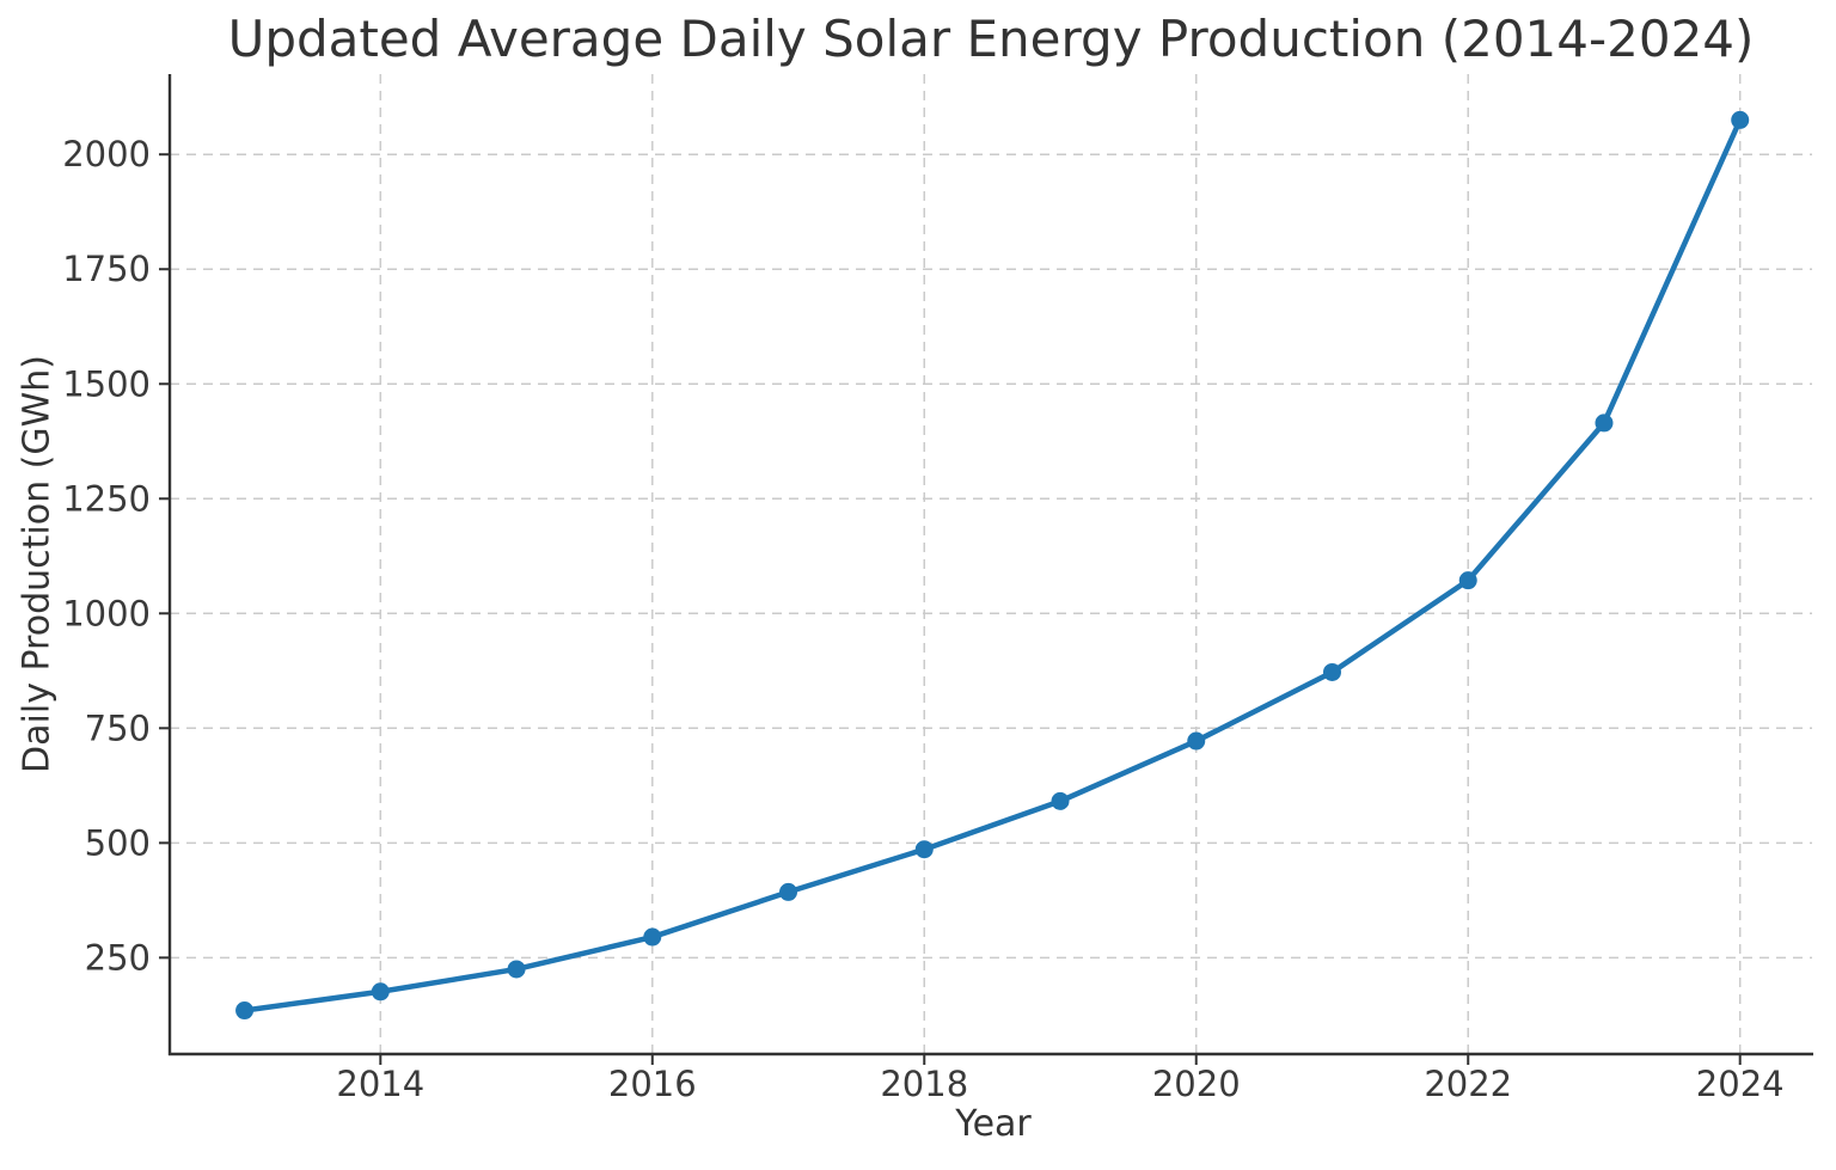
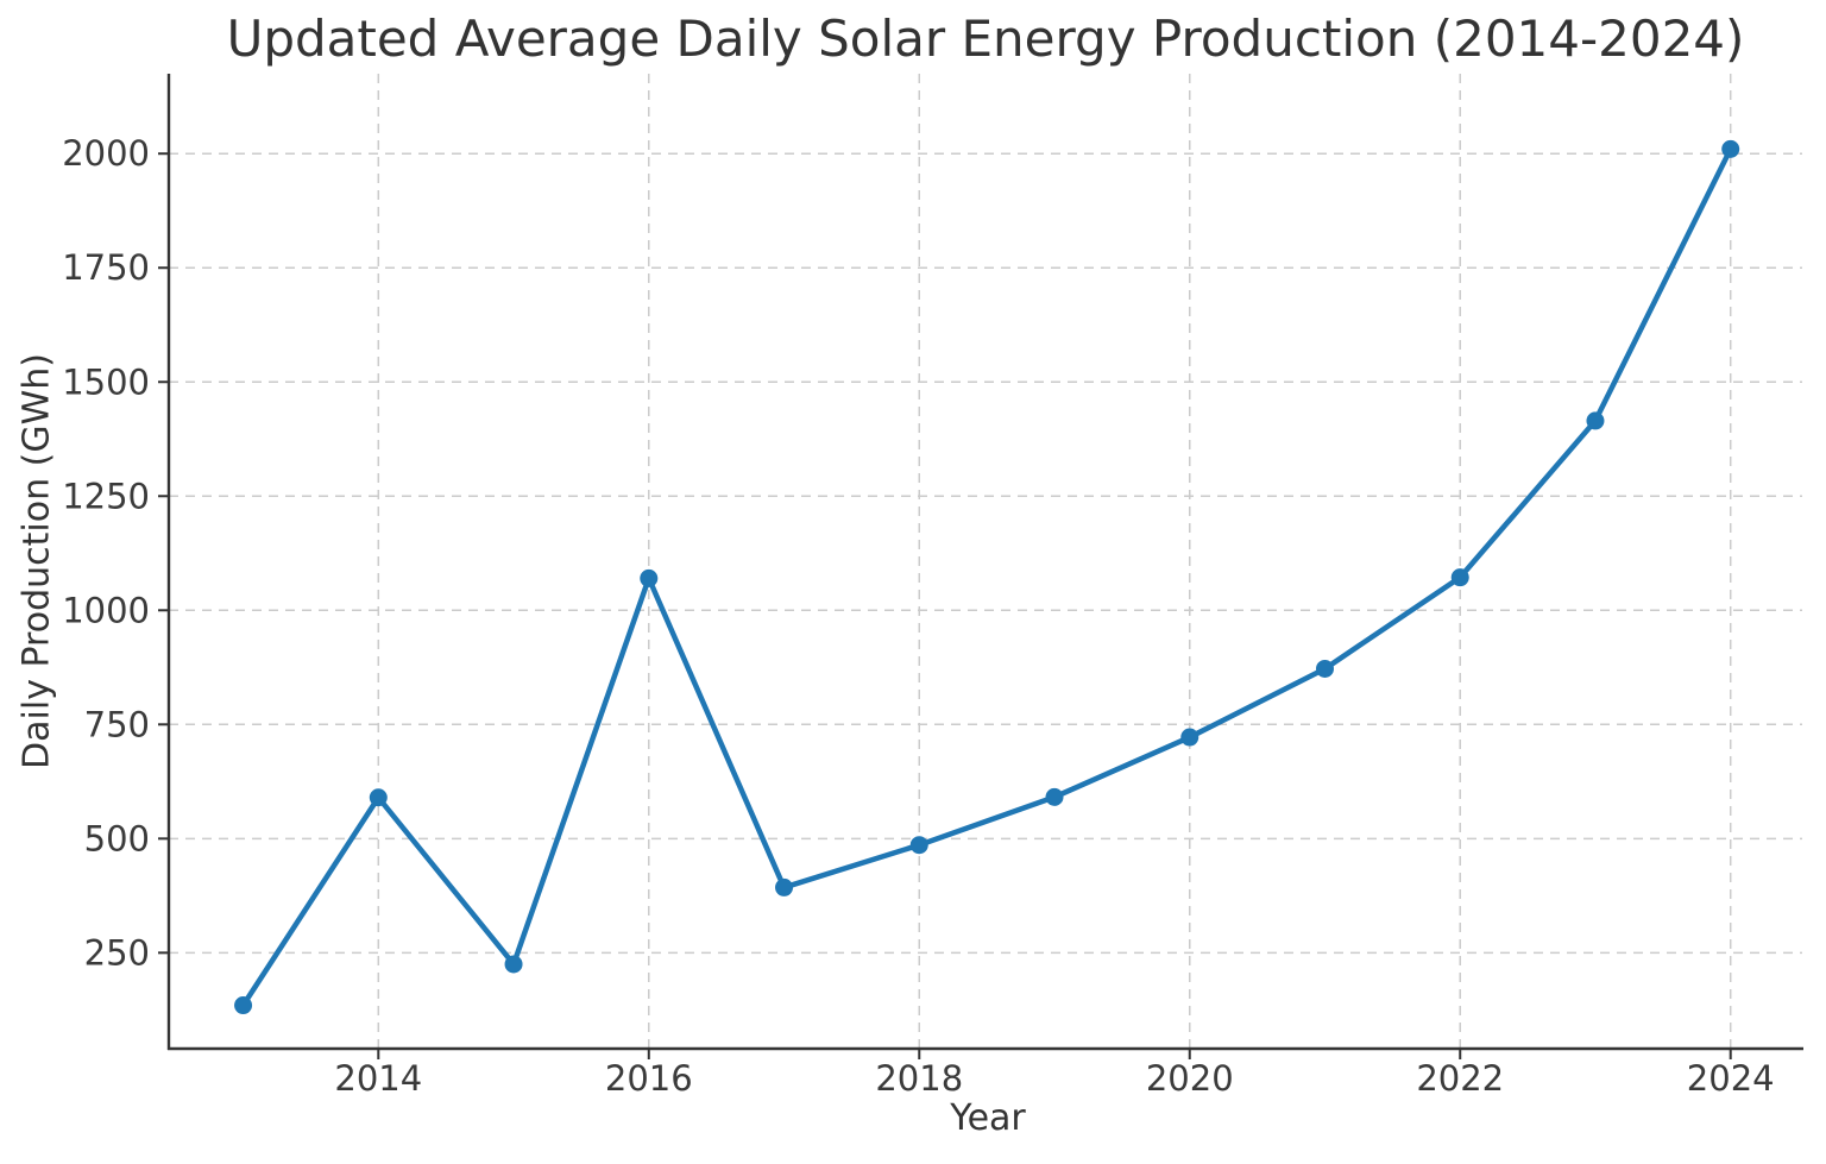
2014: 180 -> 590
2016: 300 -> 1070
2024: 2080 -> 2010
